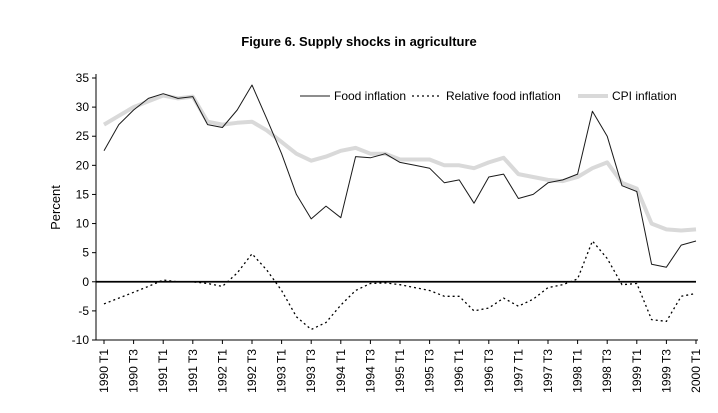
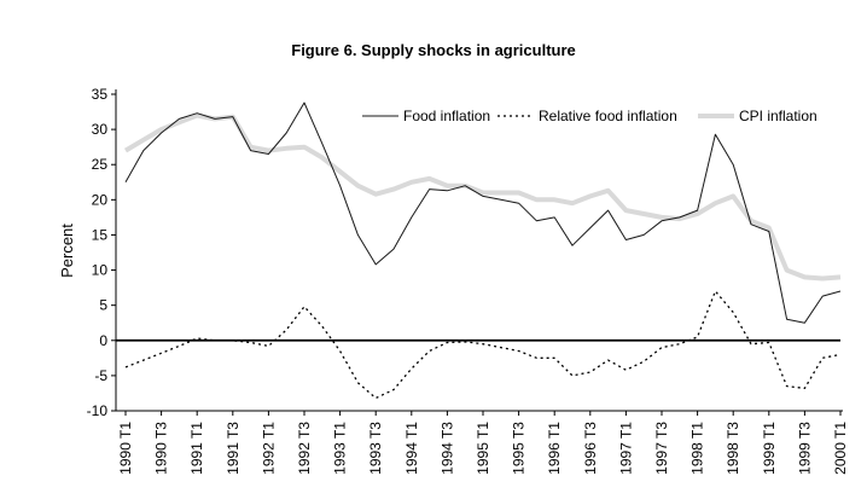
Food inflation/1994 T1: 11 -> 18
Food inflation/1996 T3: 18 -> 16
